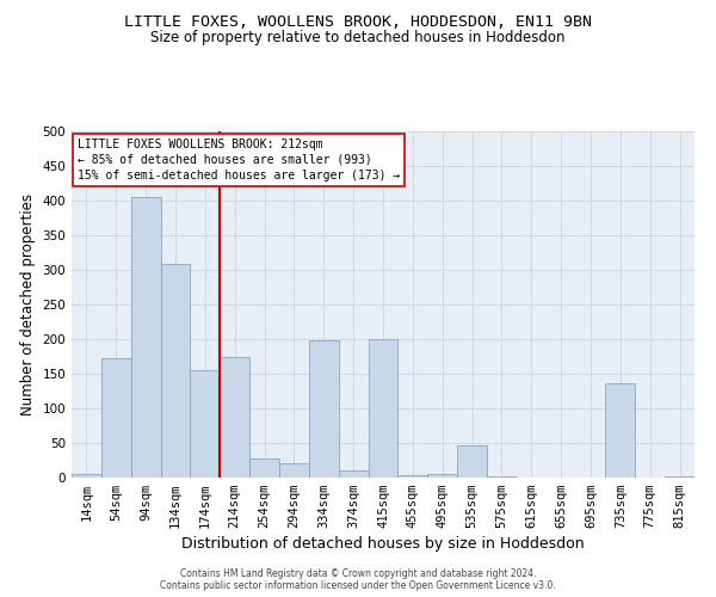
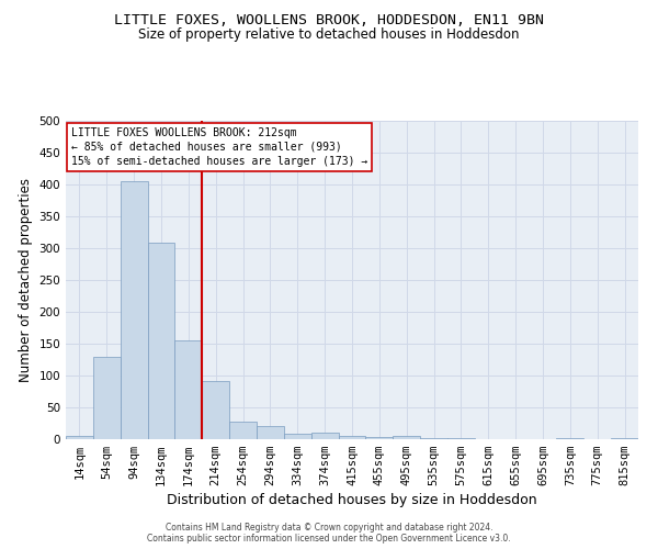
54sqm: 172 -> 130
214sqm: 174 -> 92
334sqm: 198 -> 8
415sqm: 200 -> 5
535sqm: 46 -> 1
735sqm: 136 -> 1
